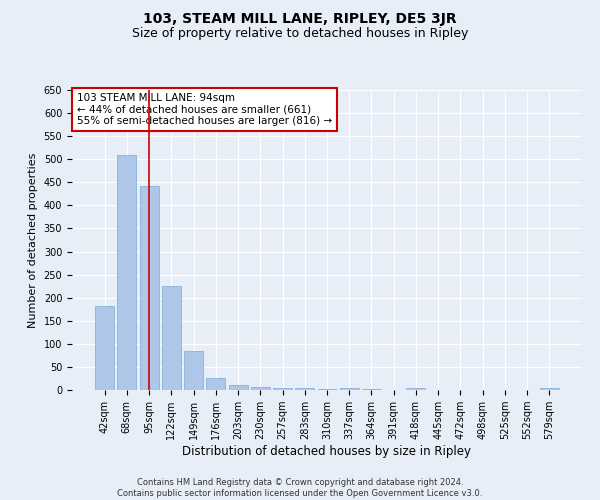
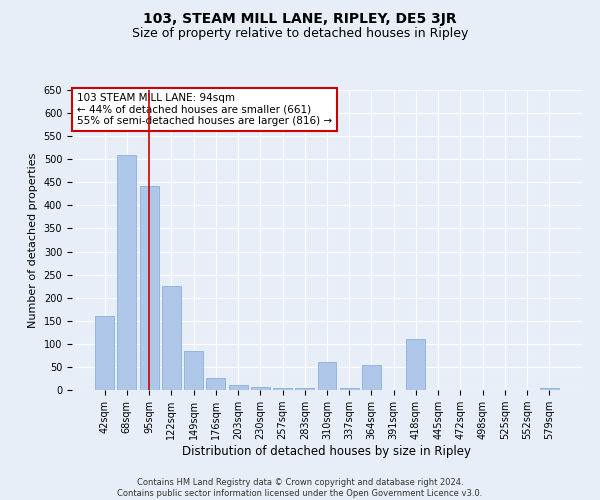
42sqm: 182 -> 160
310sqm: 2 -> 60
364sqm: 2 -> 55
418sqm: 4 -> 110
